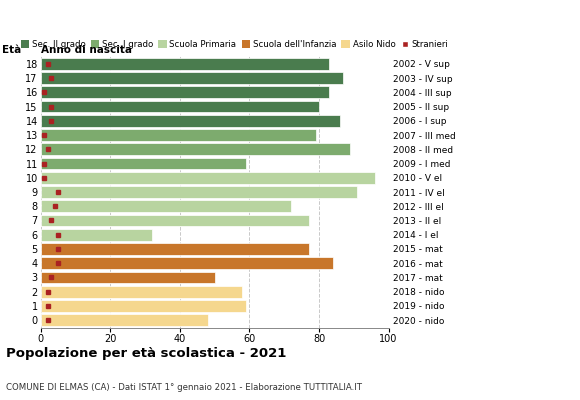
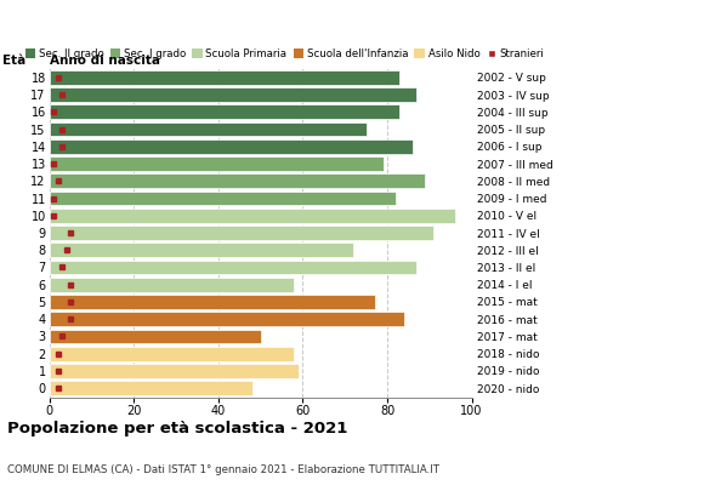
15: 80 -> 75
11: 59 -> 82
7: 77 -> 87
6: 32 -> 58
